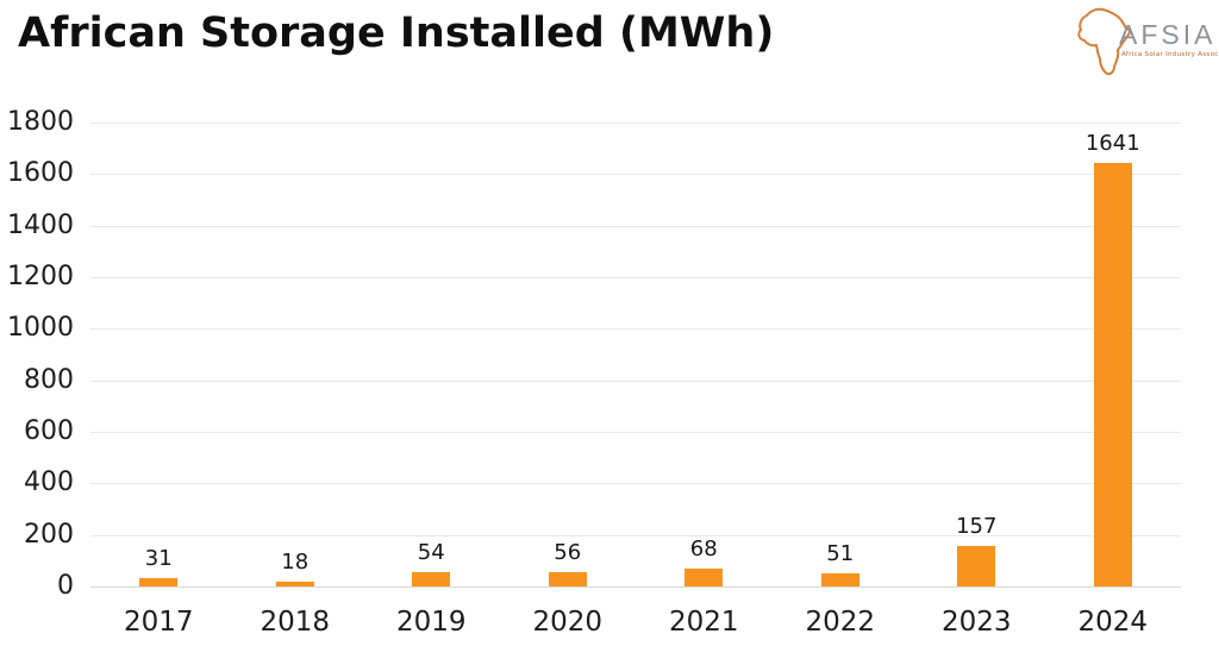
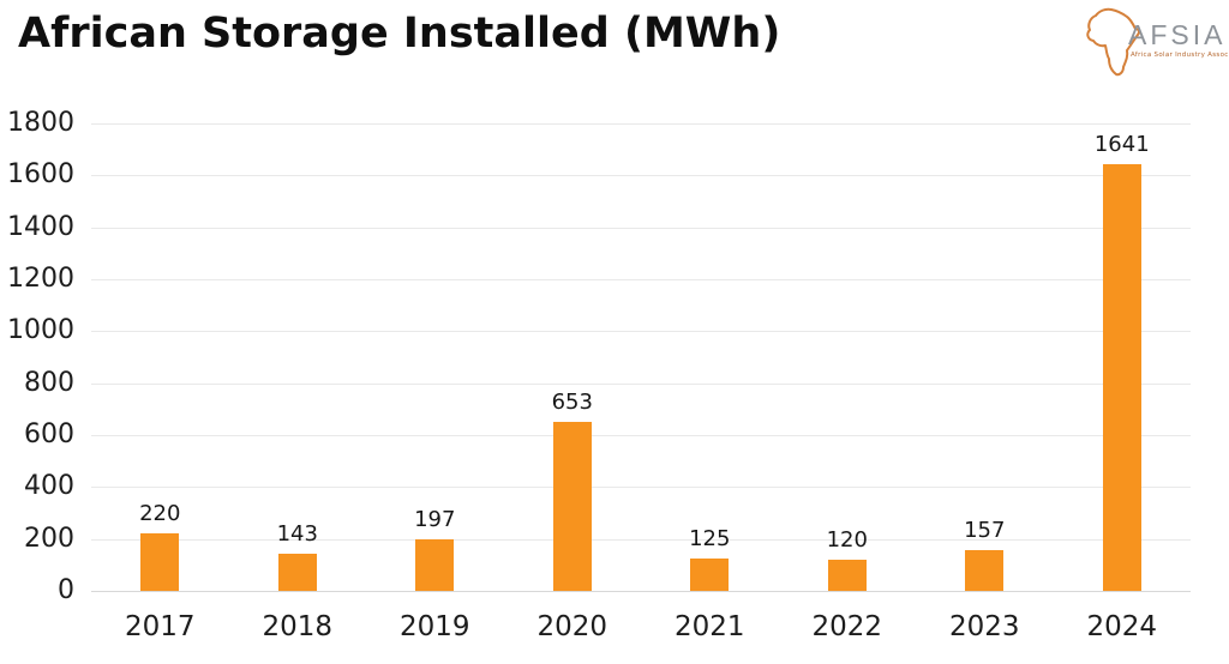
2017: 31 -> 220
2018: 18 -> 143
2019: 54 -> 197
2020: 56 -> 653
2021: 68 -> 125
2022: 51 -> 120
